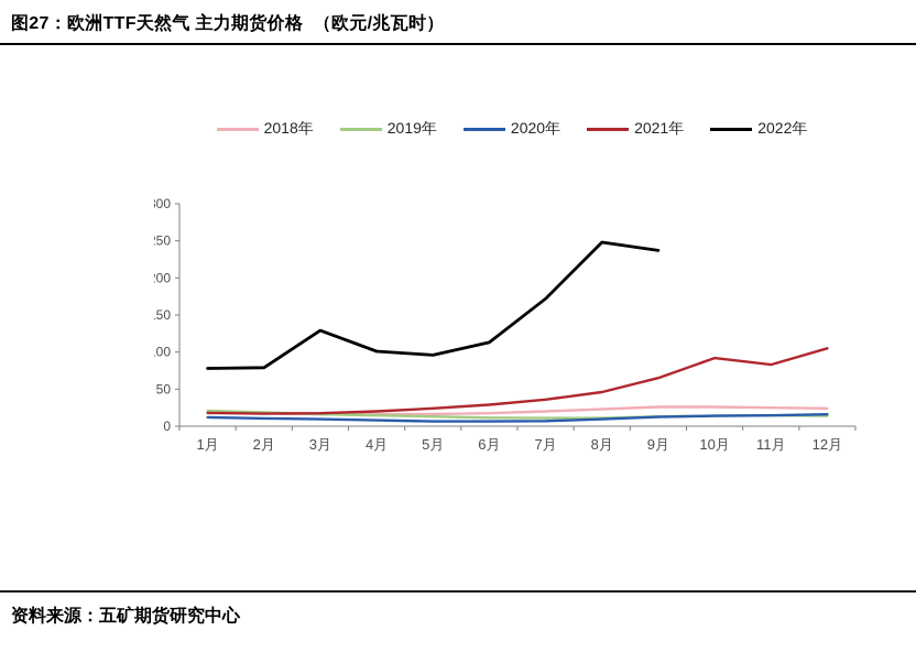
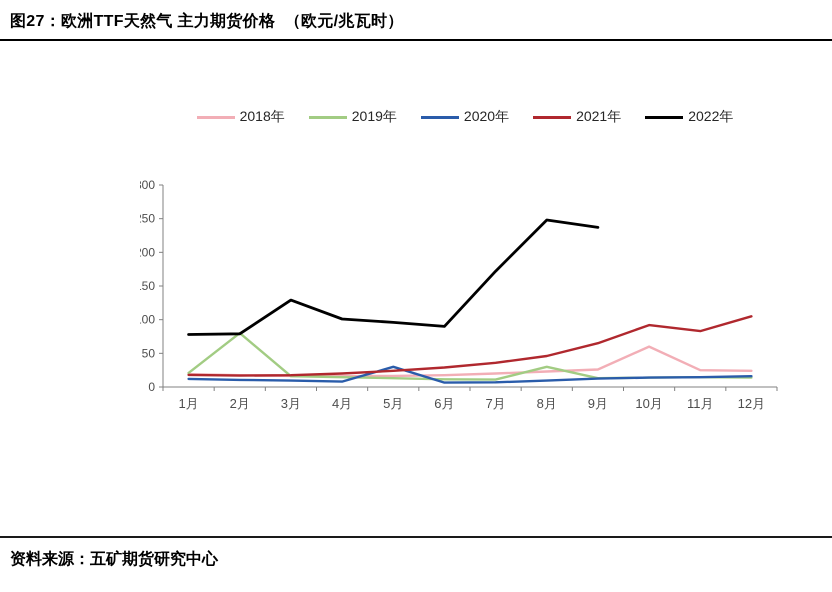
2019年/2月: 20 -> 80
2020年/5月: 10 -> 30
2022年/6月: 110 -> 90
2019年/8月: 10 -> 30
2018年/10月: 30 -> 60
